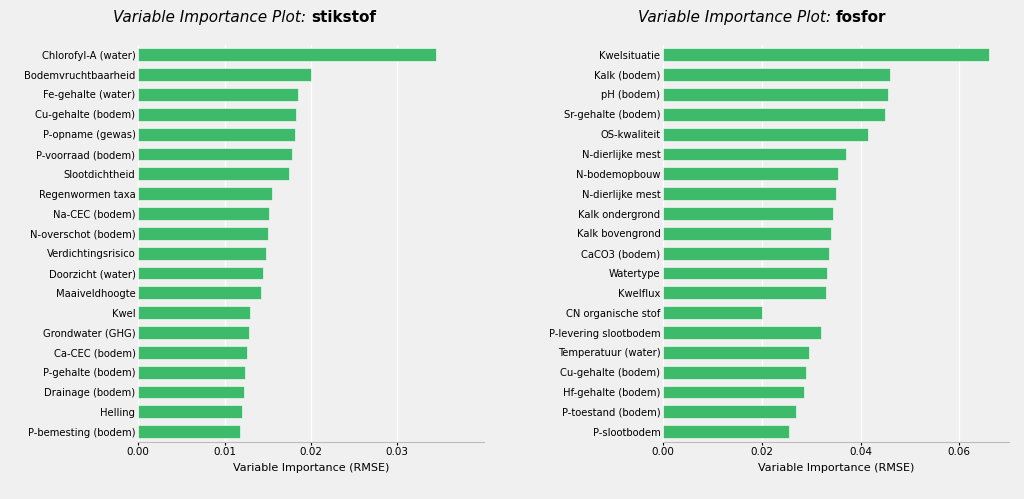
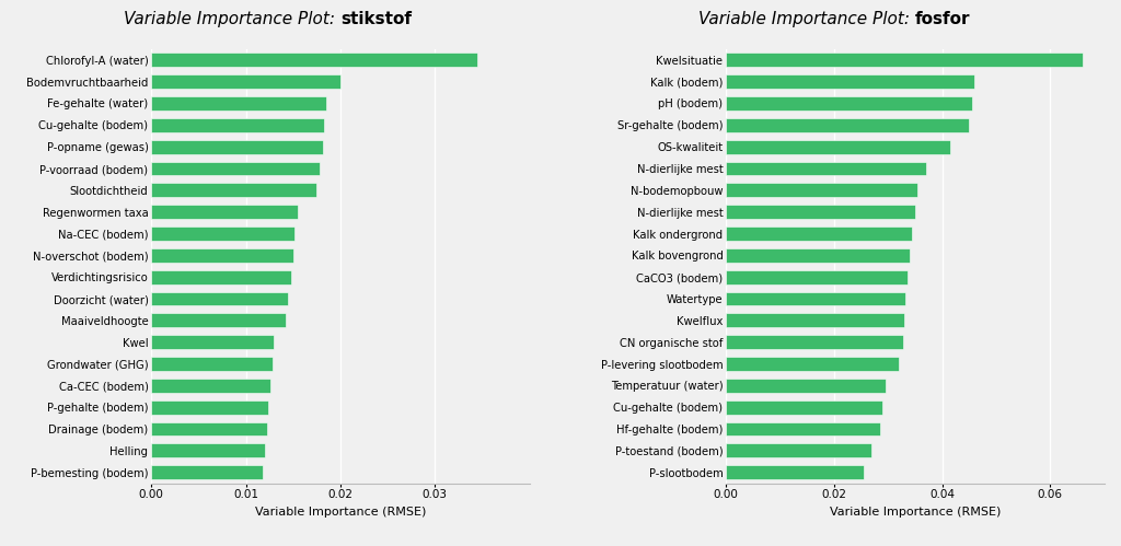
CN organische stof: 0.0200 -> 0.0328
